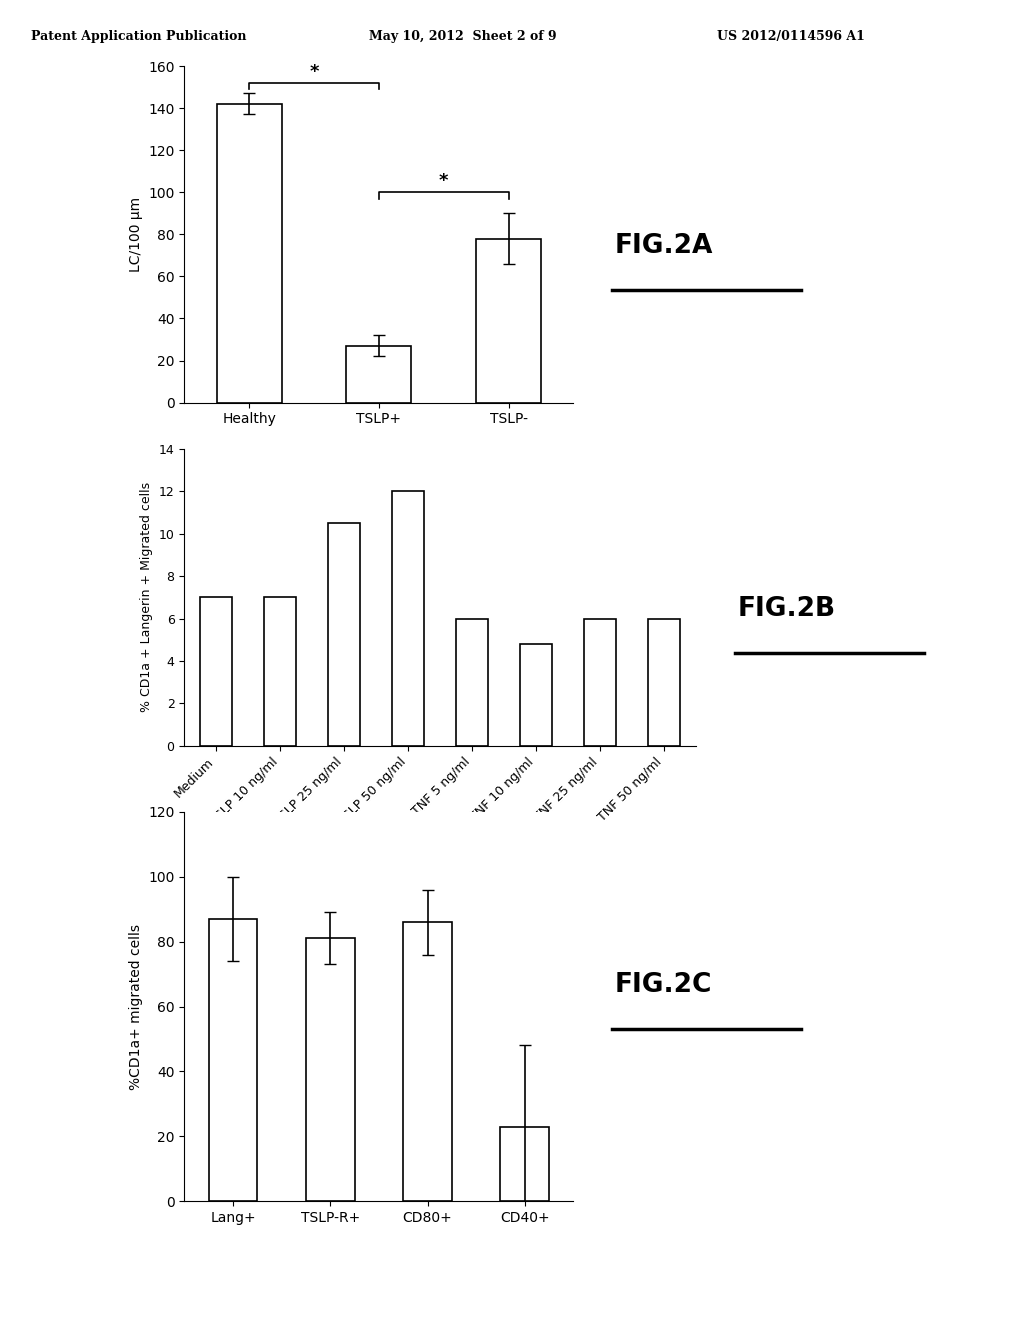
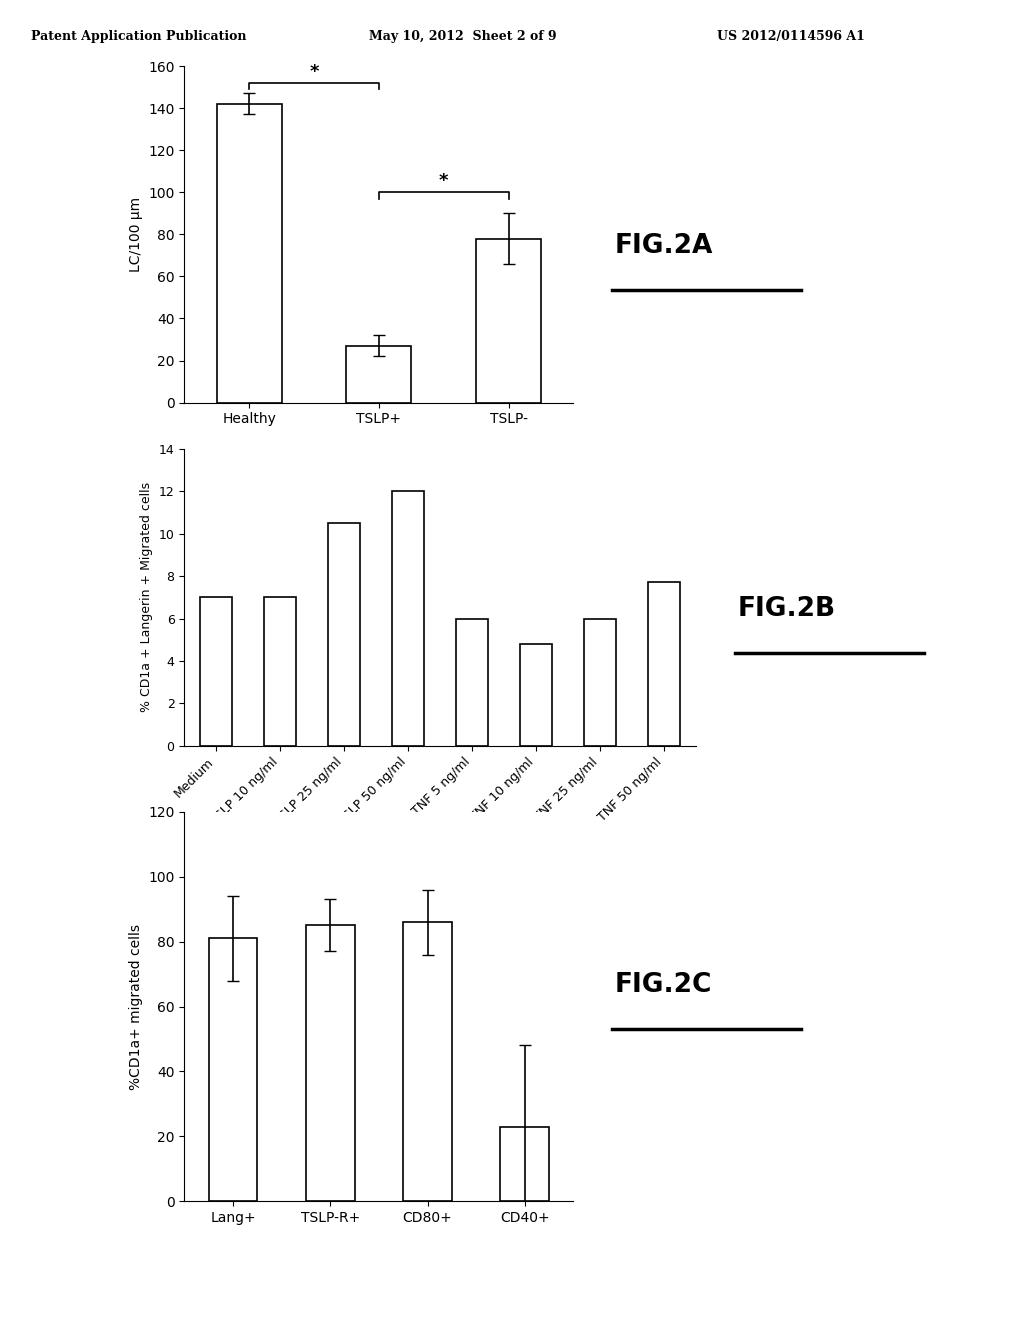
TNF 50 ng/ml: 6.0 -> 7.7
Lang+: 87 -> 81
TSLP-R+: 81 -> 85
